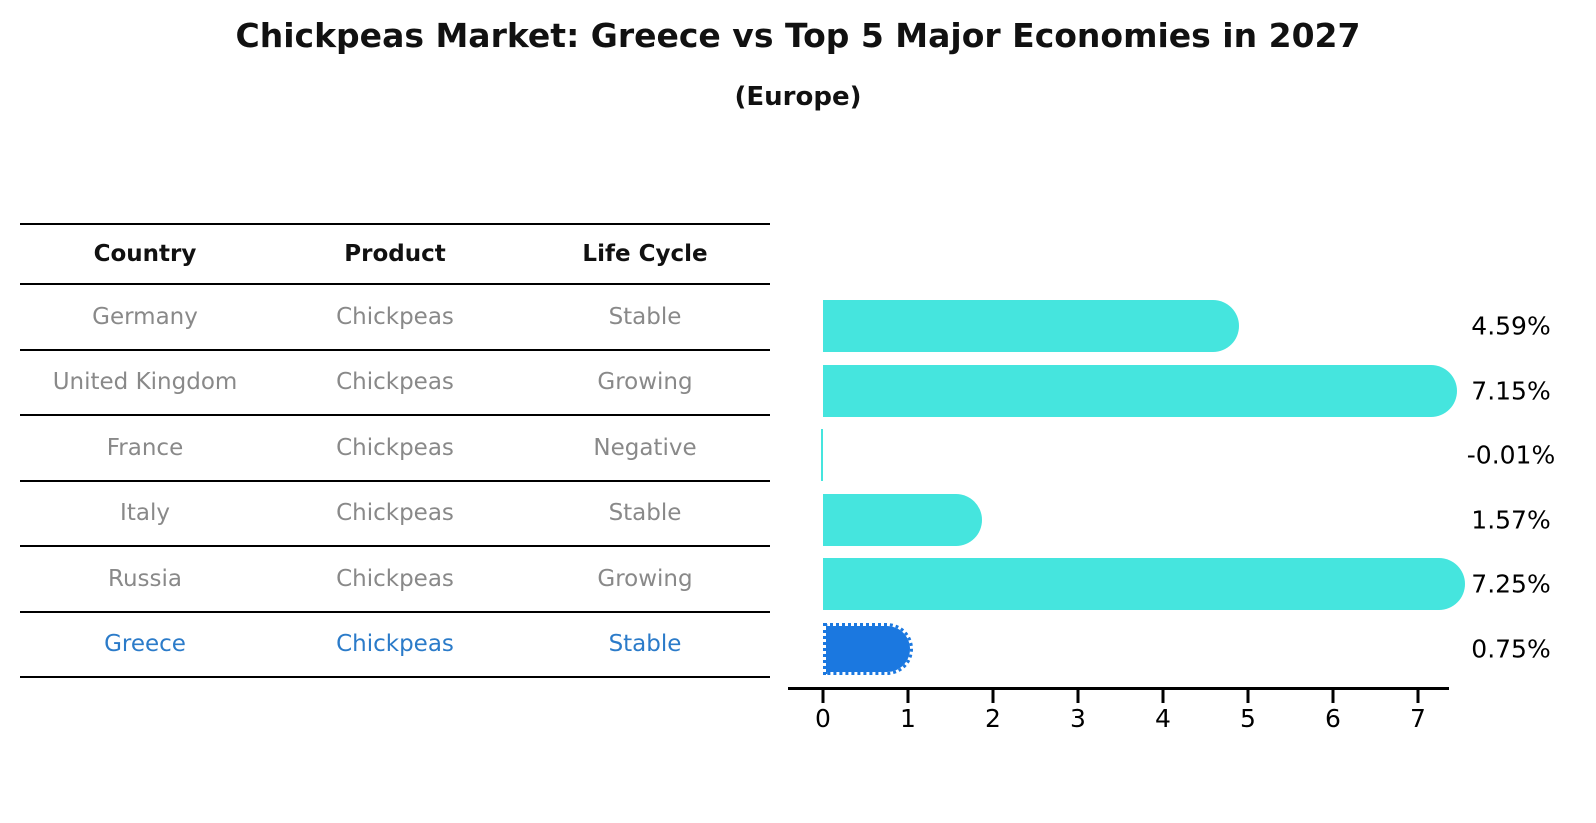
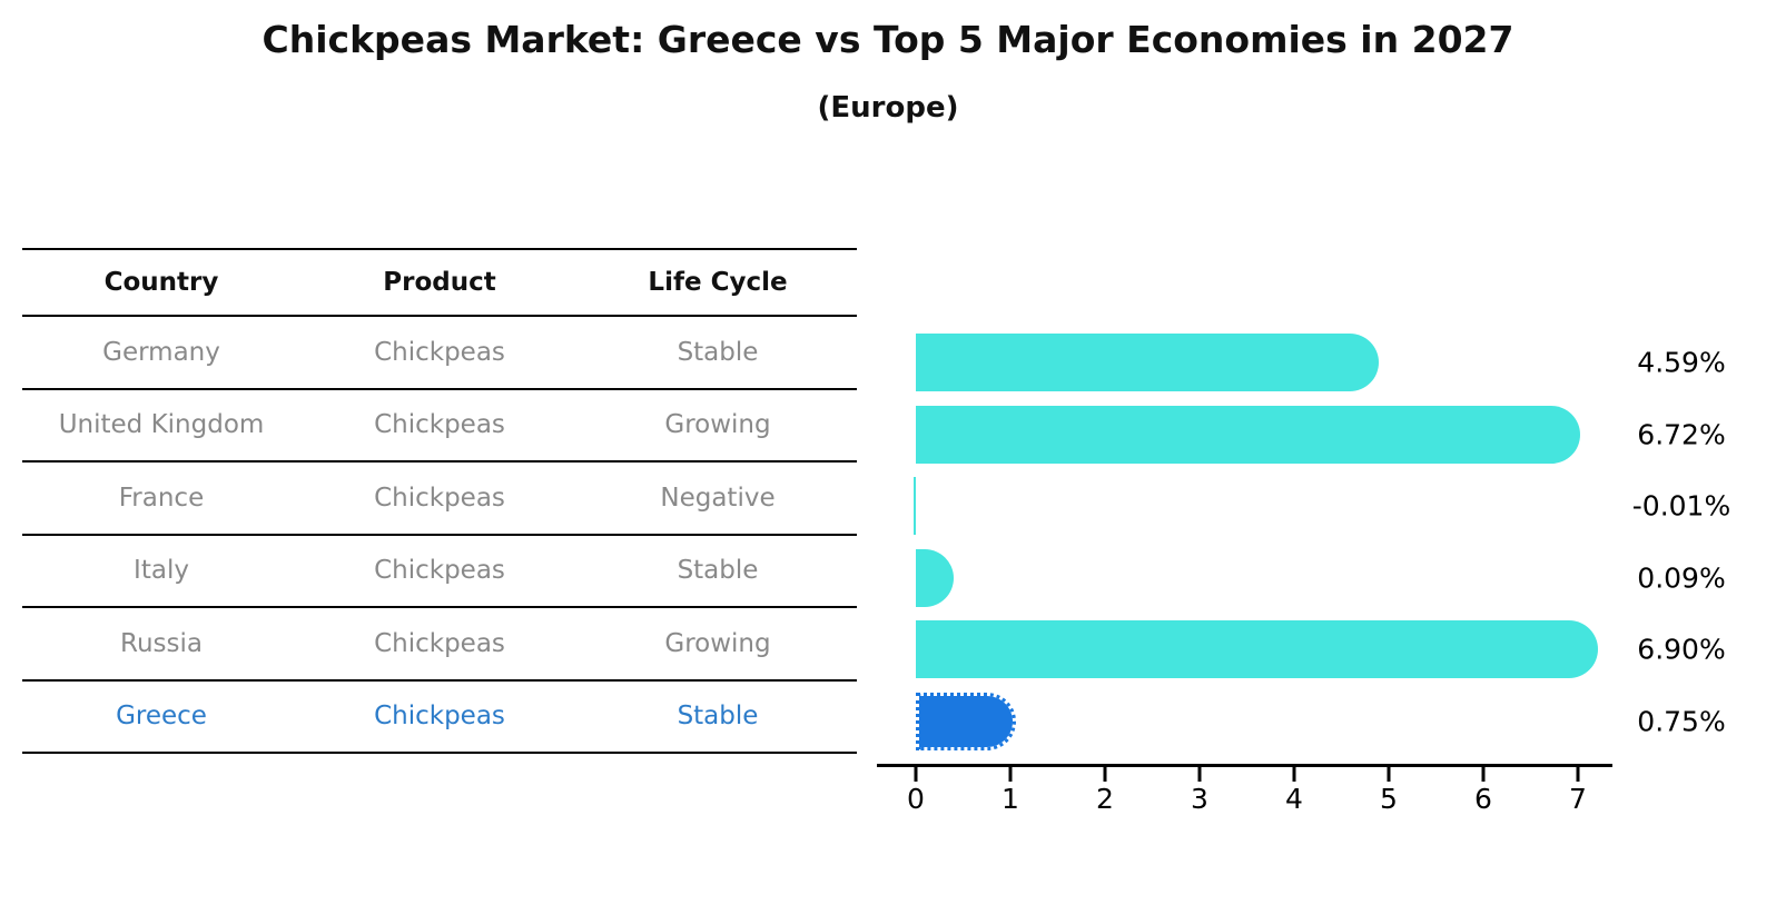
United Kingdom: 7.15% -> 6.72%
Italy: 1.57% -> 0.09%
Russia: 7.25% -> 6.90%
